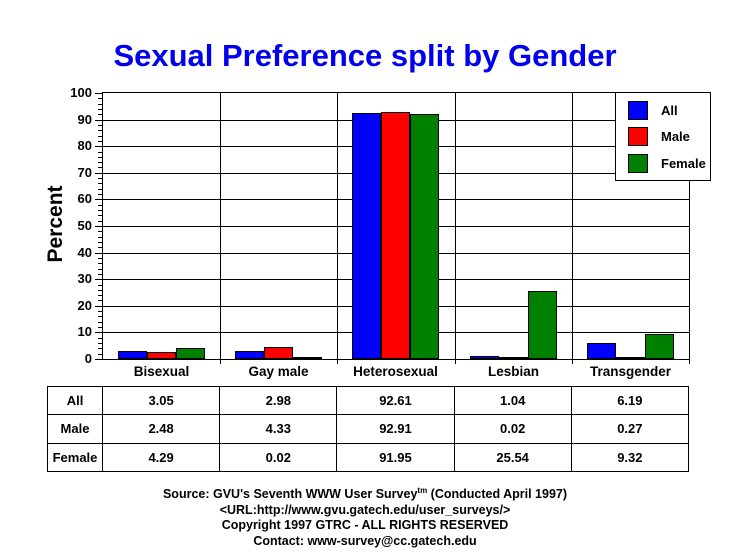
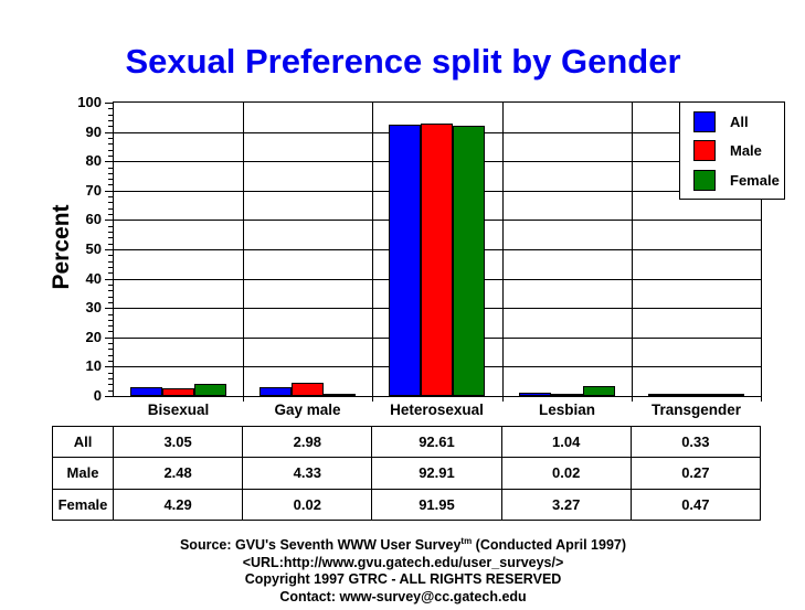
Female/Lesbian: 25.54 -> 3.27
All/Transgender: 6.19 -> 0.33
Female/Transgender: 9.32 -> 0.47
